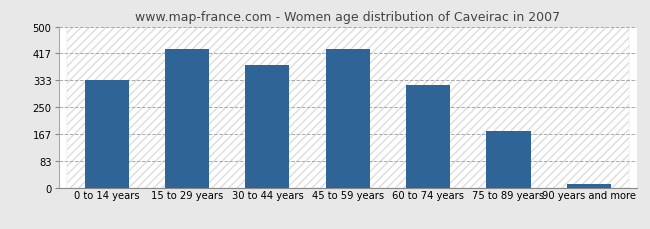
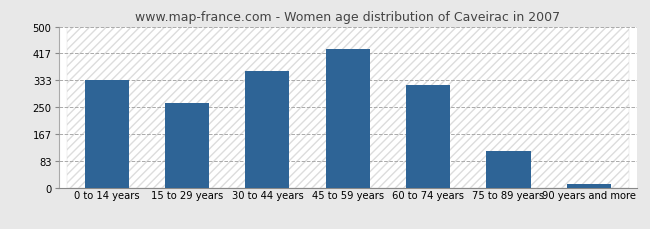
15 to 29 years: 430 -> 262
30 to 44 years: 380 -> 362
75 to 89 years: 175 -> 115
